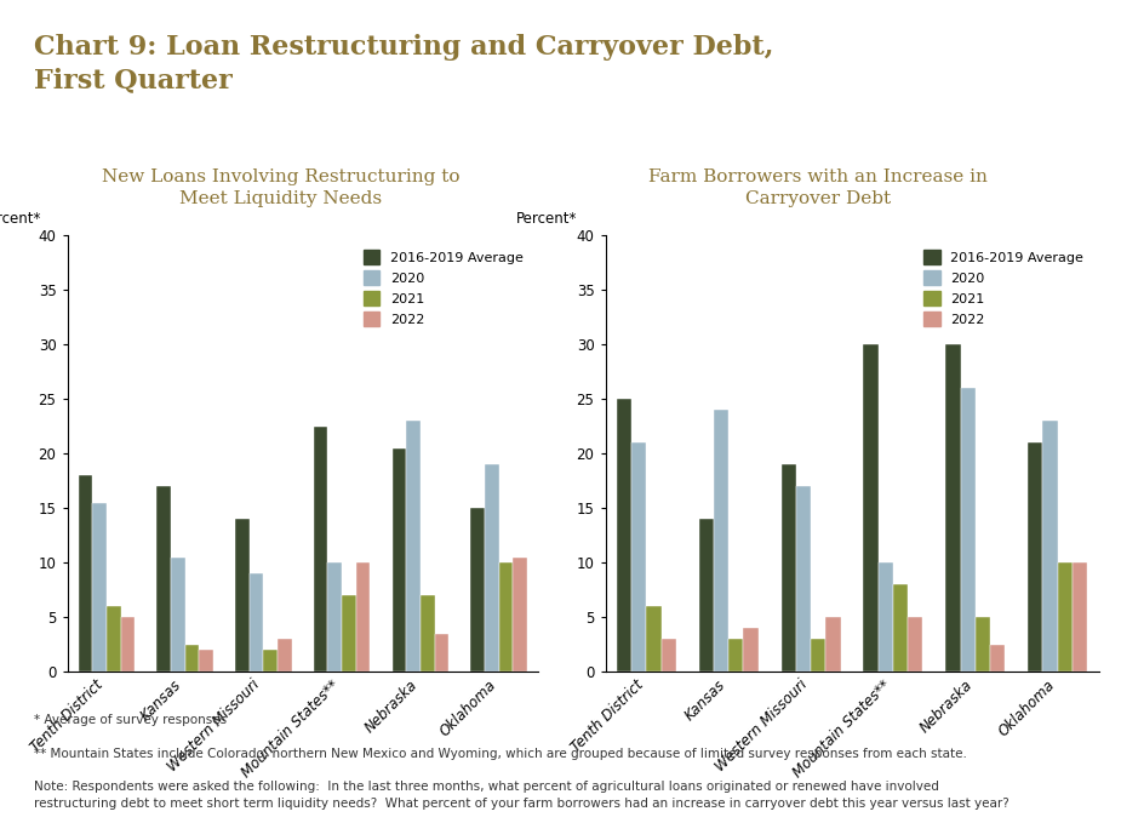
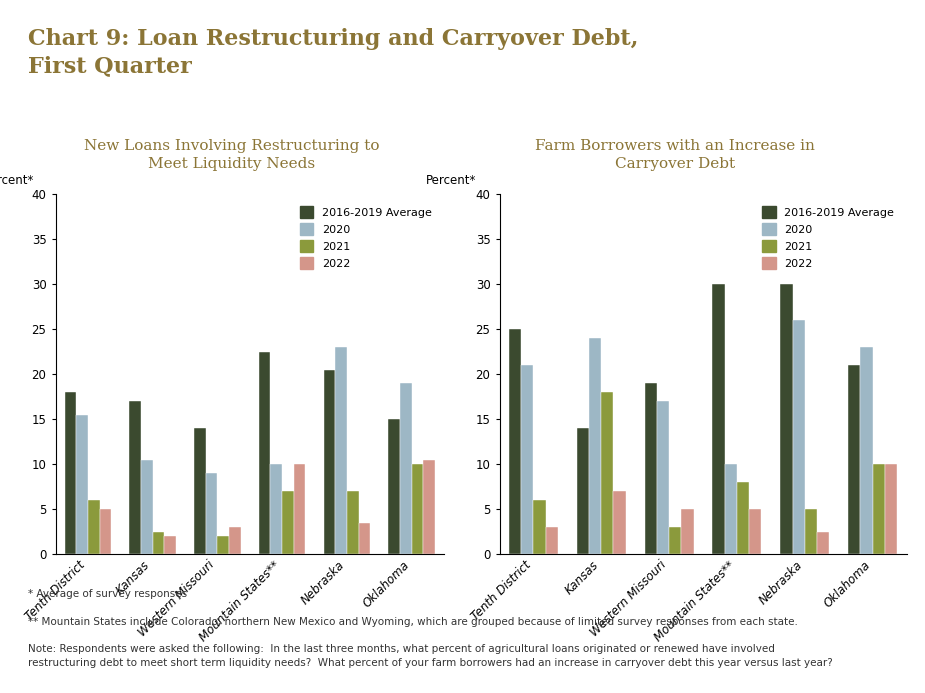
2021/Kansas: 3 -> 18
2022/Kansas: 4.0 -> 7.0
